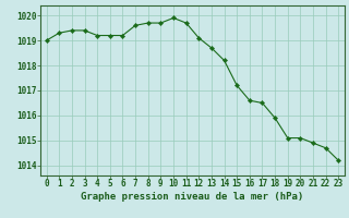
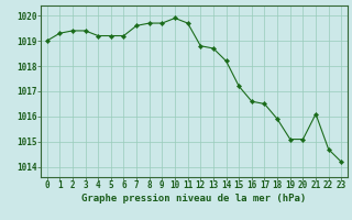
12: 1019.1 -> 1018.8
21: 1014.9 -> 1016.1
